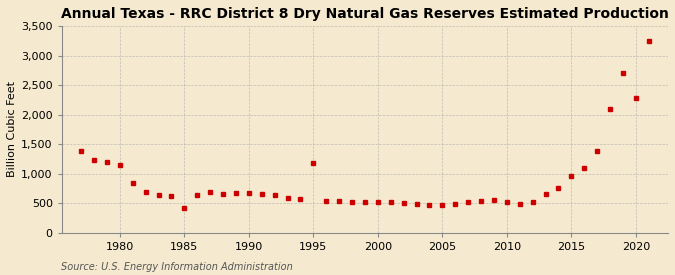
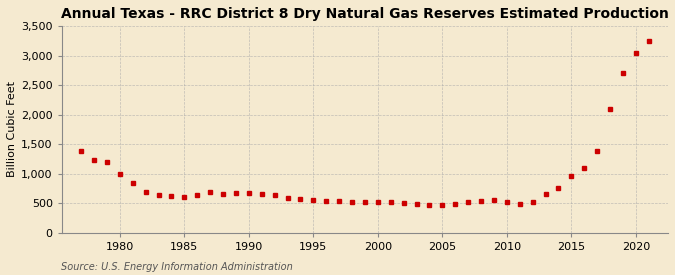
1980: 1,140 -> 1,000
1985: 420 -> 610
1995: 1,180 -> 560
2020: 2,280 -> 3,050
